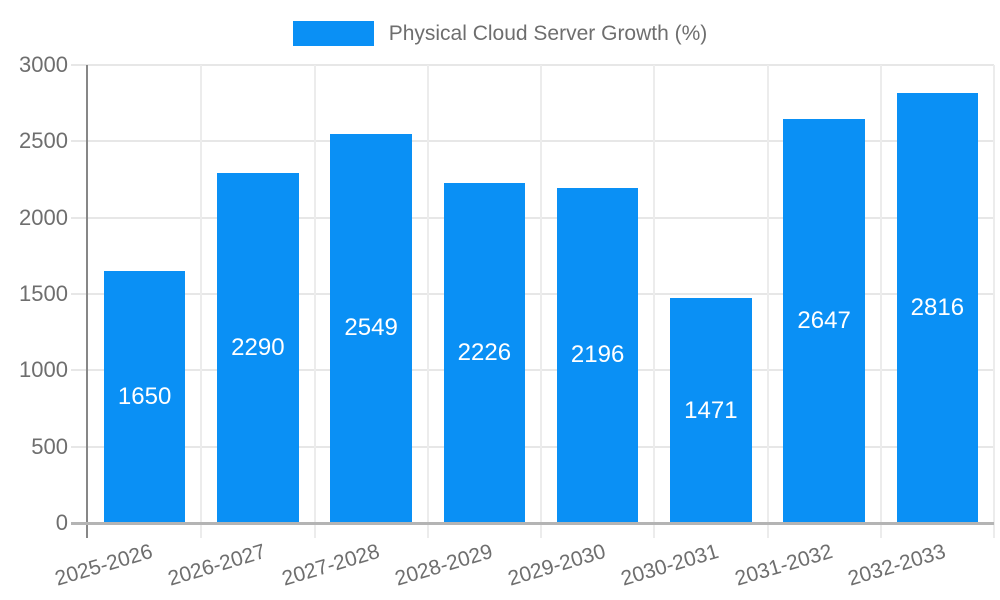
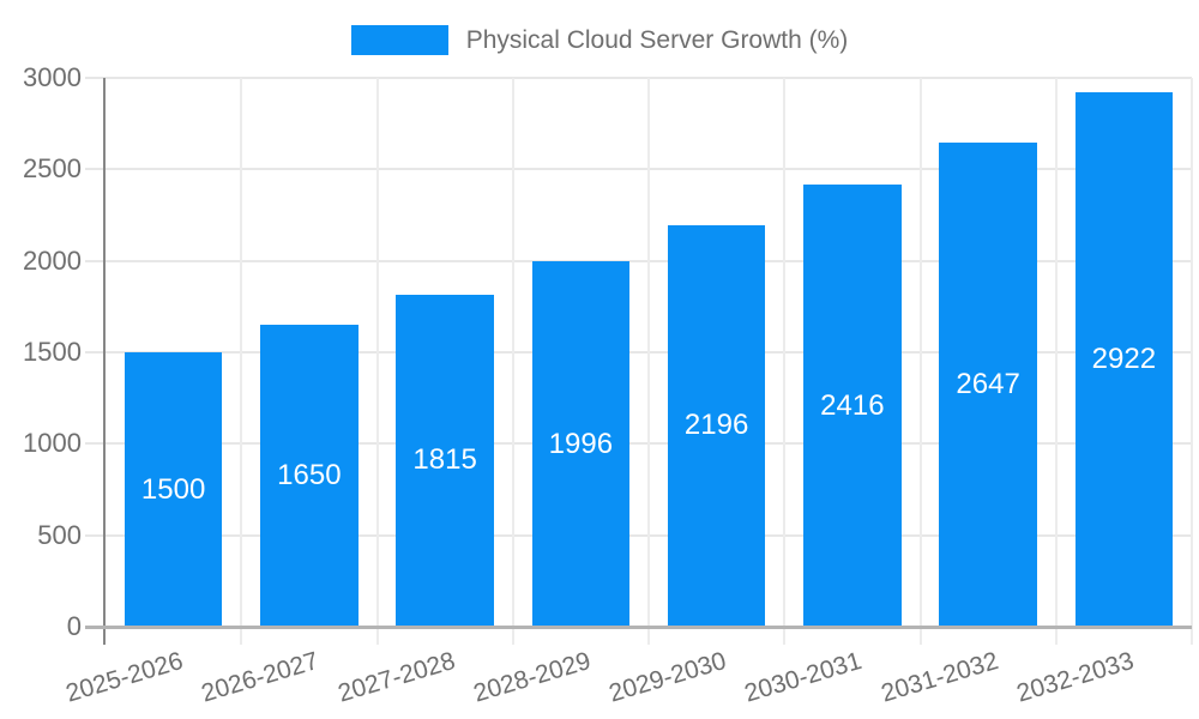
2025-2026: 1650 -> 1500
2026-2027: 2290 -> 1650
2027-2028: 2549 -> 1815
2028-2029: 2226 -> 1996
2030-2031: 1471 -> 2416
2032-2033: 2816 -> 2922
